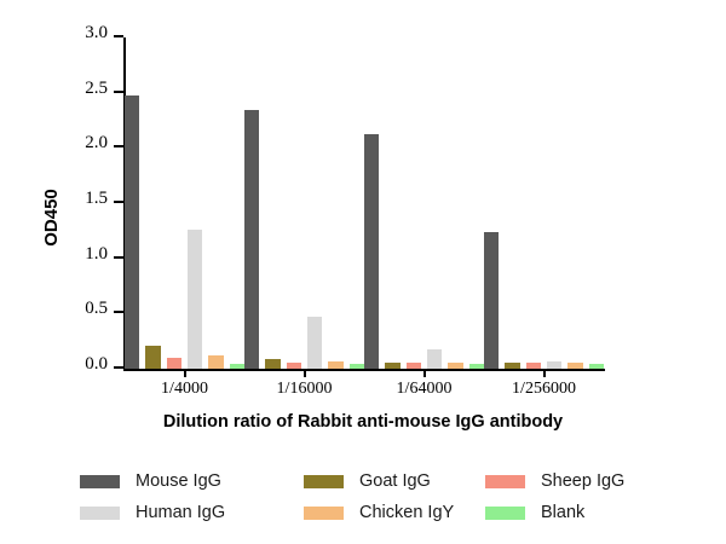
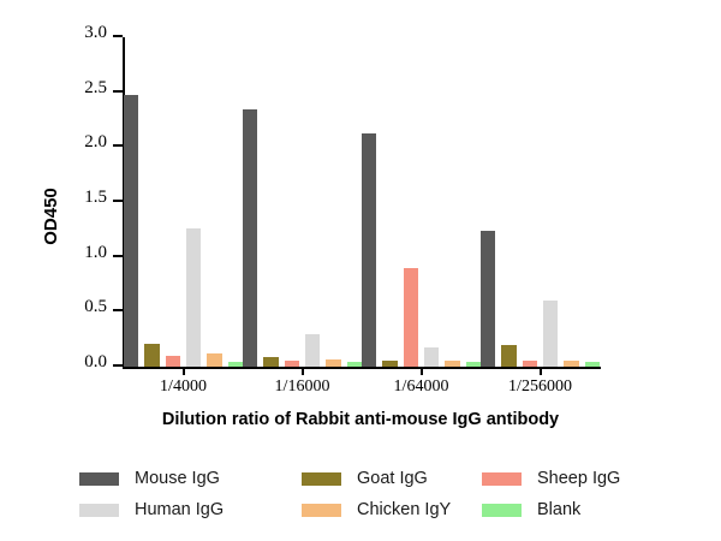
Human IgG/1/16000: 0.5 -> 0.3
Sheep IgG/1/64000: 0.1 -> 0.9
Goat IgG/1/256000: 0.1 -> 0.2
Human IgG/1/256000: 0.1 -> 0.6
